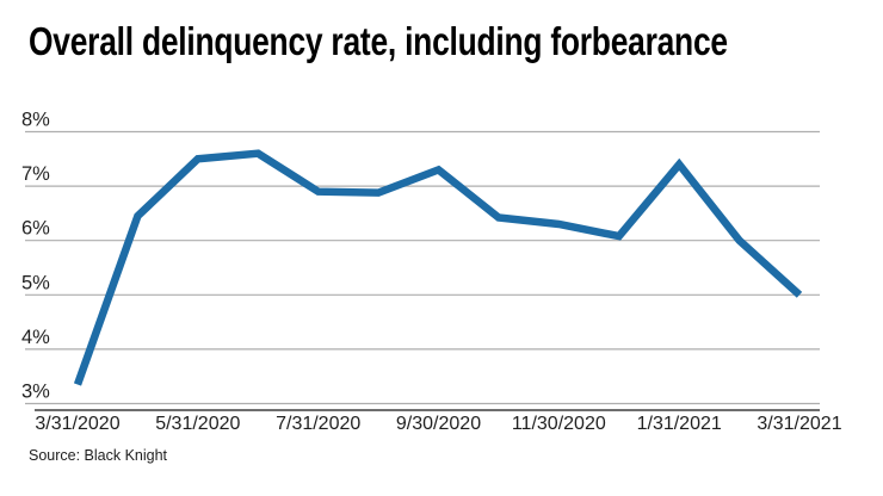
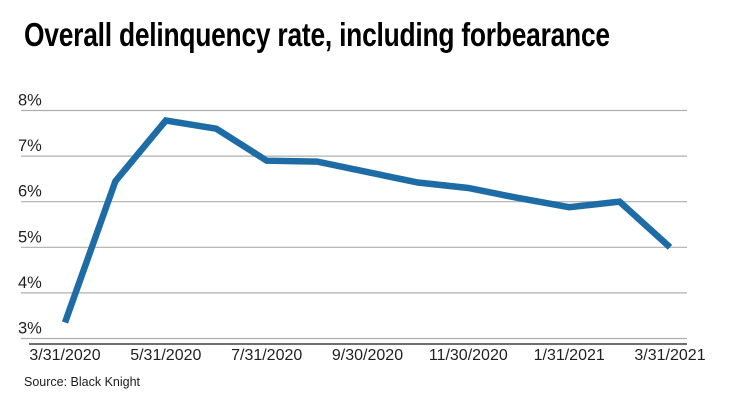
5/31/2020: 7.5% -> 7.8%
9/30/2020: 7.3% -> 6.7%
1/31/2021: 7.4% -> 5.9%
